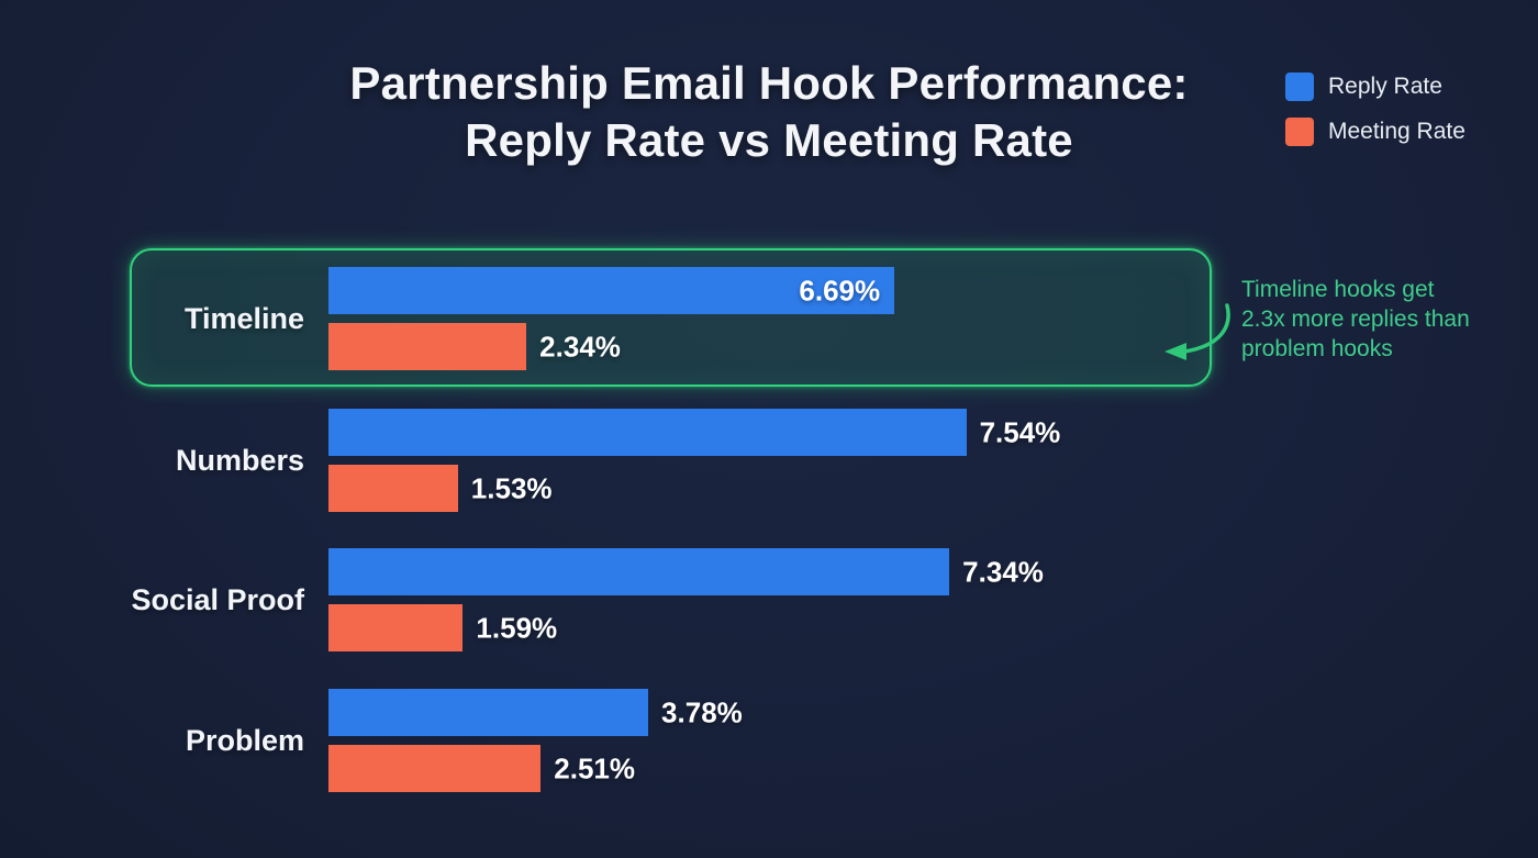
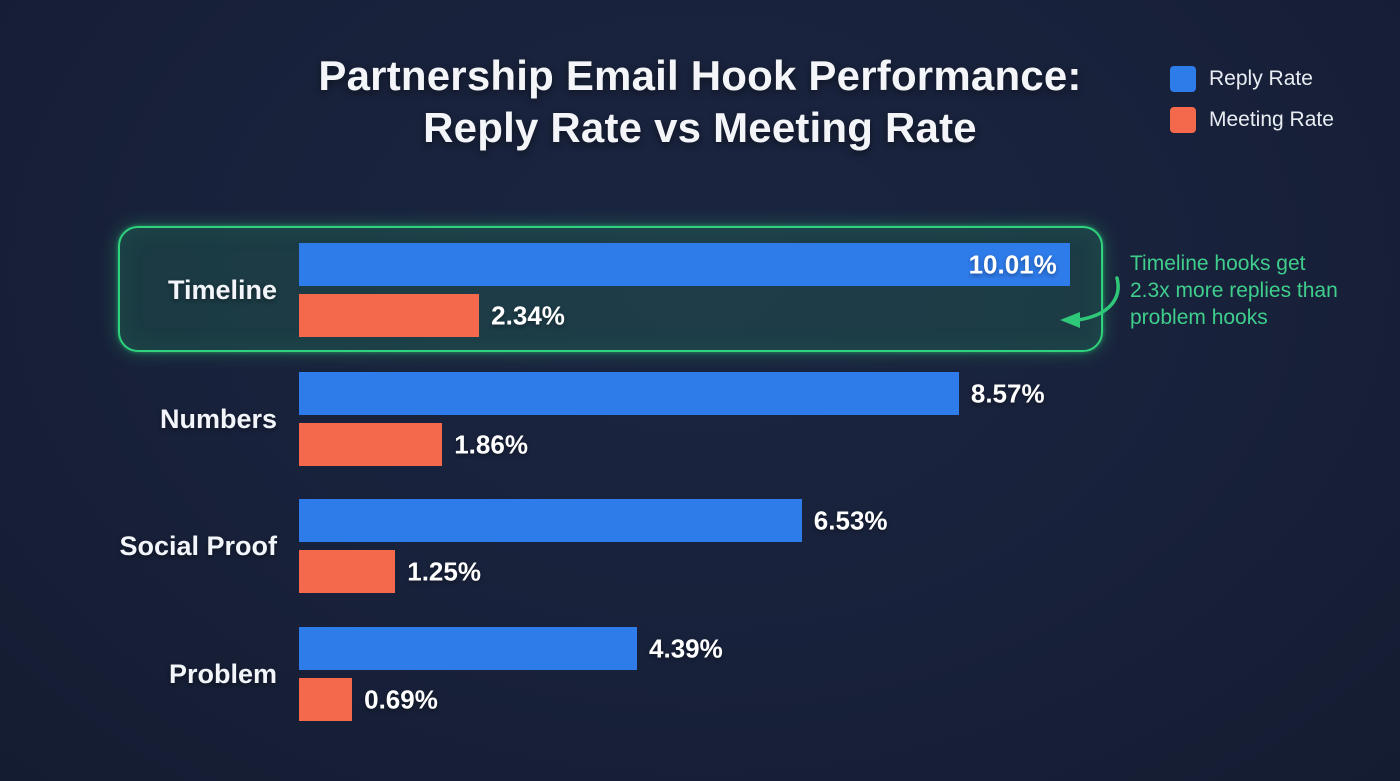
Reply Rate/Timeline: 6.69% -> 10.01%
Reply Rate/Numbers: 7.54% -> 8.57%
Meeting Rate/Numbers: 1.53% -> 1.86%
Reply Rate/Social Proof: 7.34% -> 6.53%
Meeting Rate/Social Proof: 1.59% -> 1.25%
Reply Rate/Problem: 3.78% -> 4.39%
Meeting Rate/Problem: 2.51% -> 0.69%
